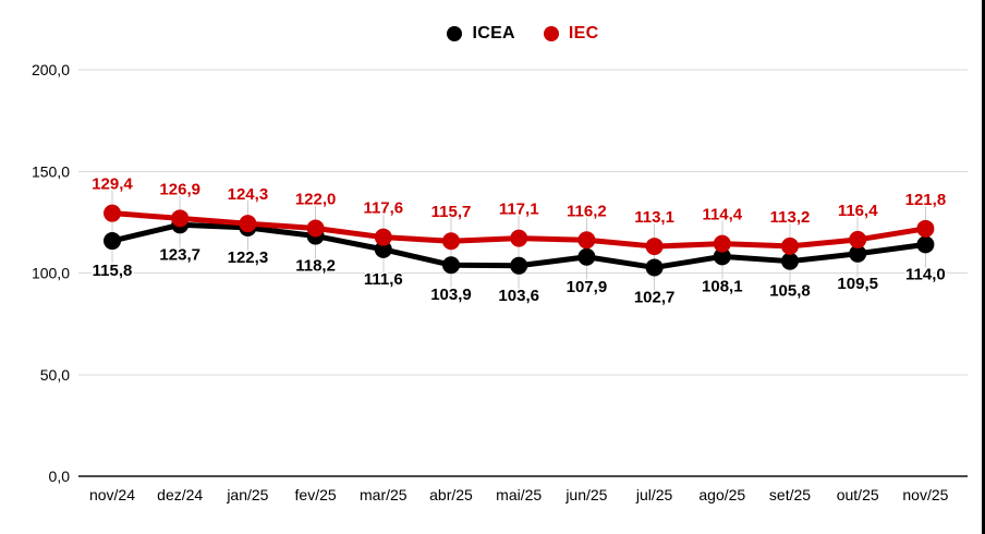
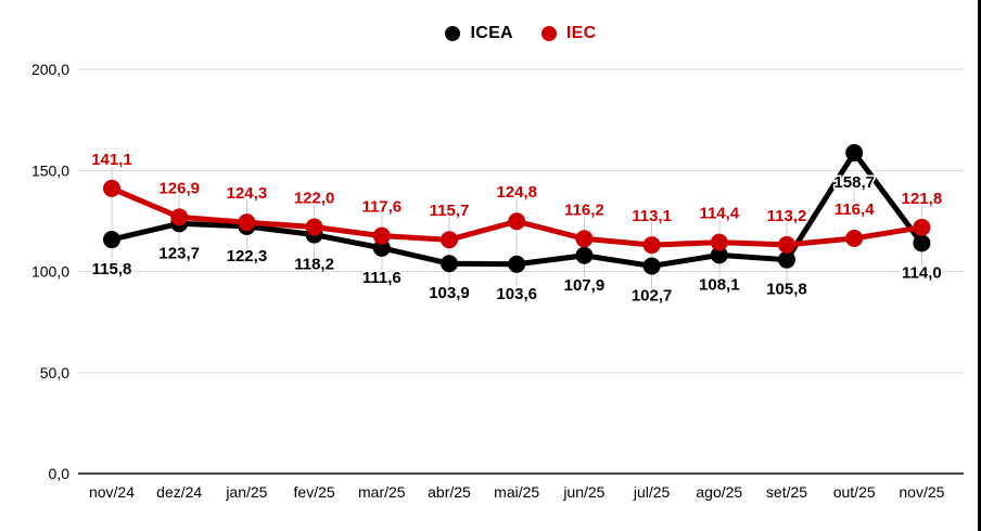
IEC/nov/24: 129,4 -> 141,1
IEC/mai/25: 117,1 -> 124,8
ICEA/out/25: 109,5 -> 158,7
